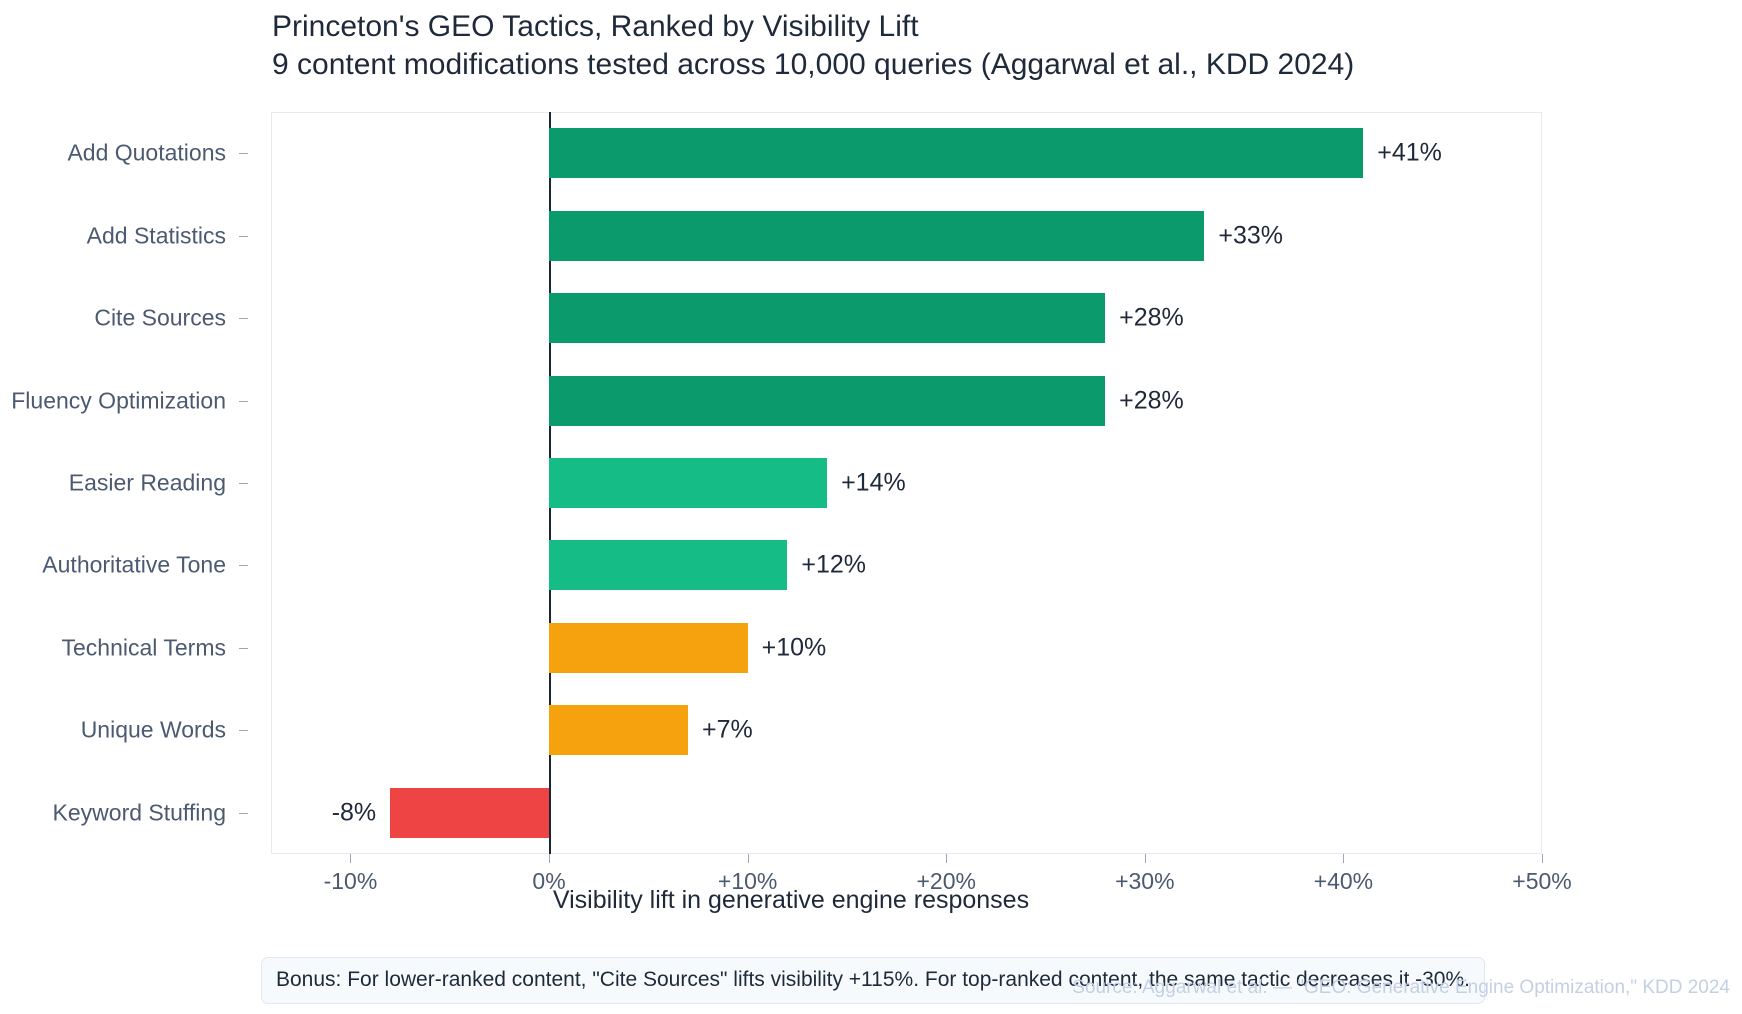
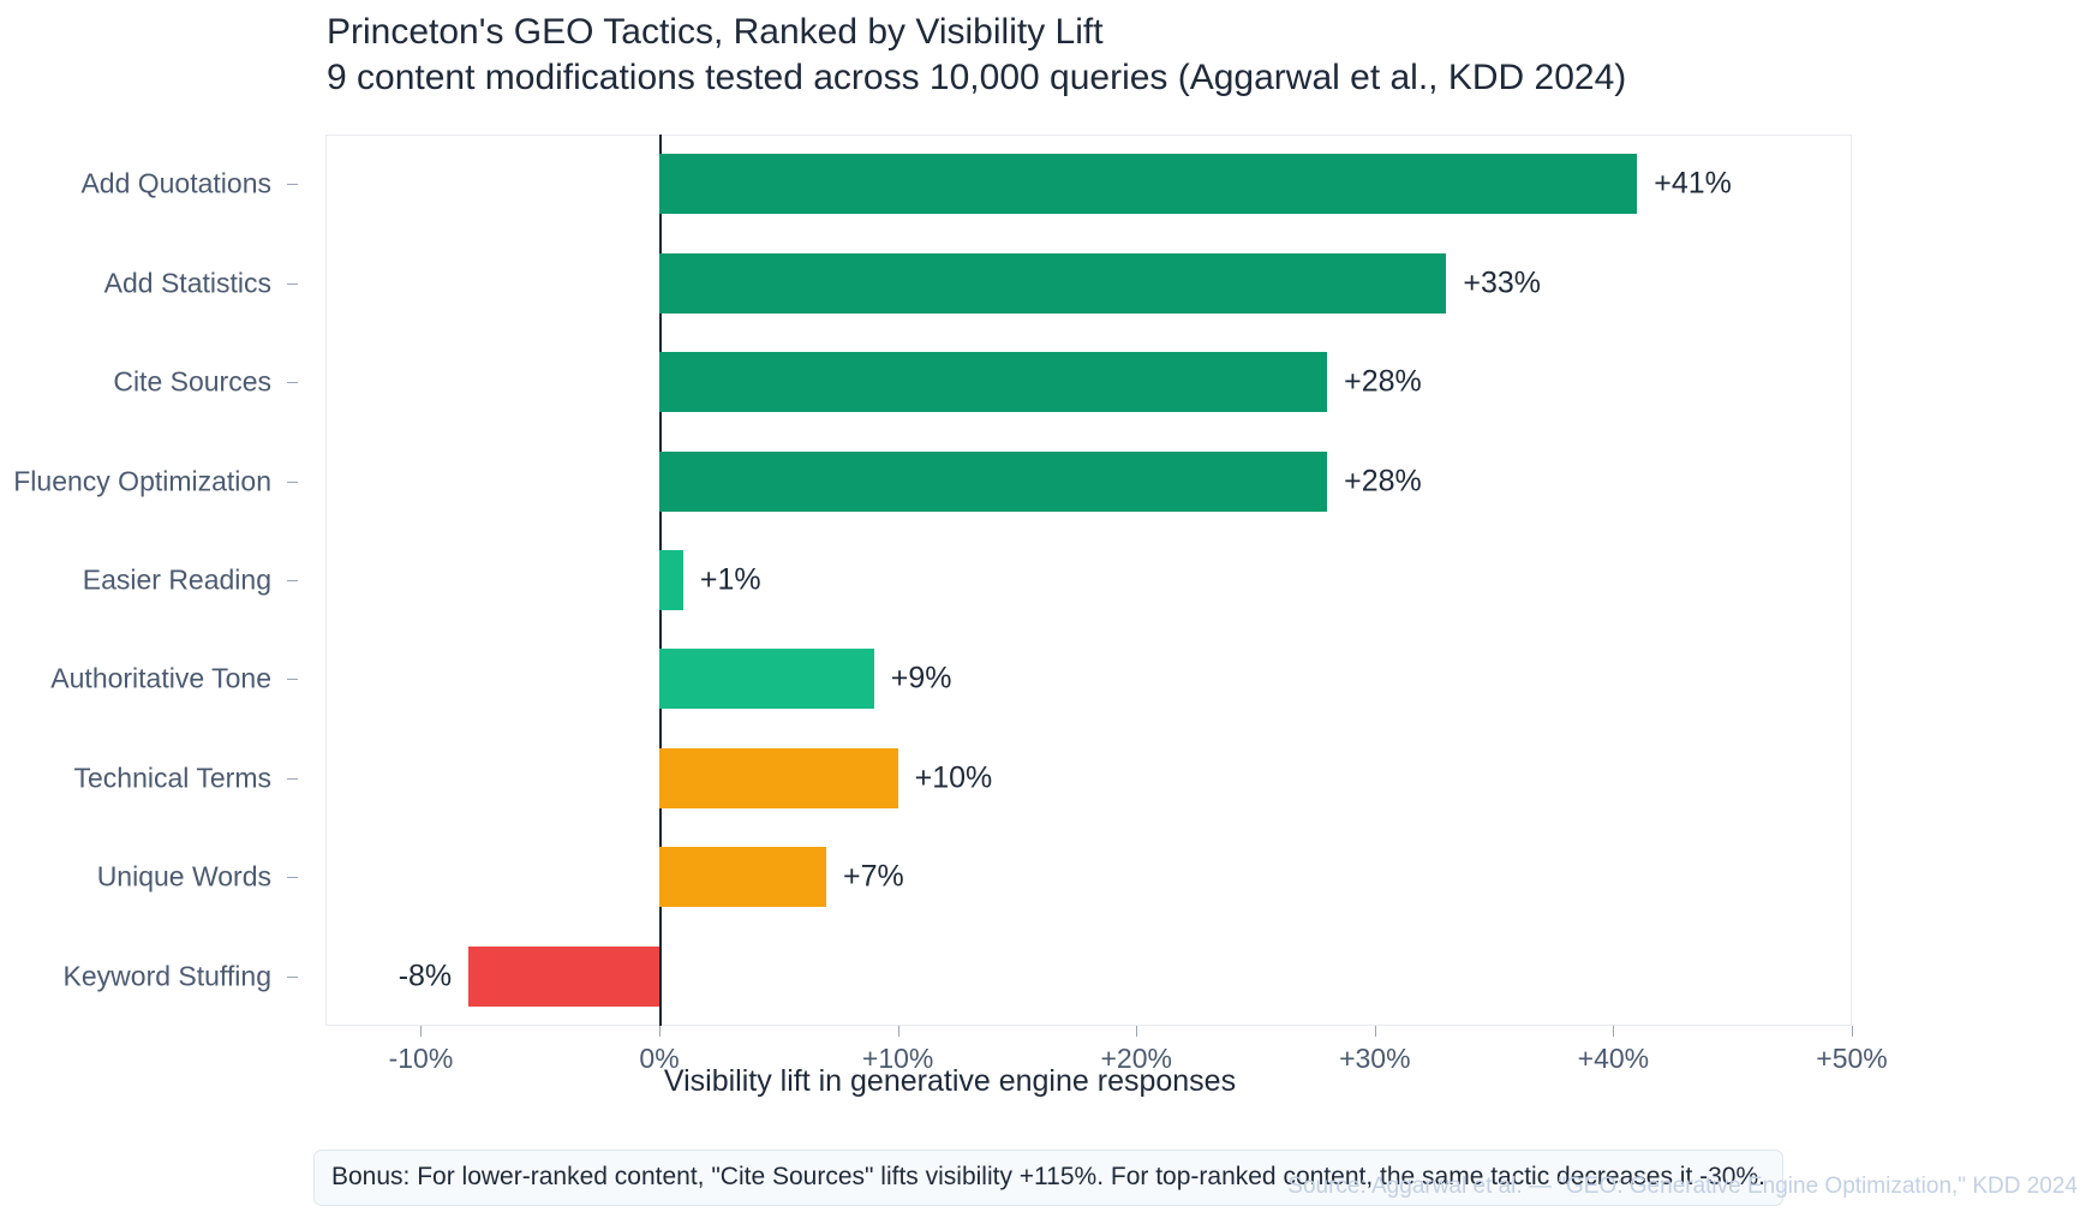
Easier Reading: +14% -> +1%
Authoritative Tone: +12% -> +9%
